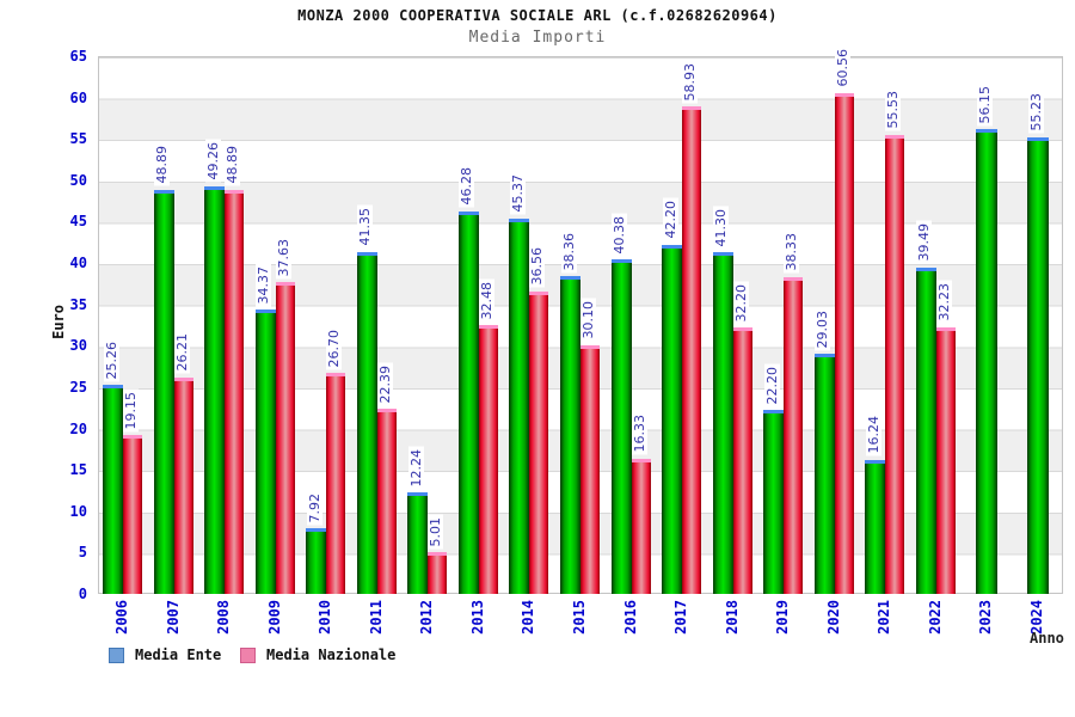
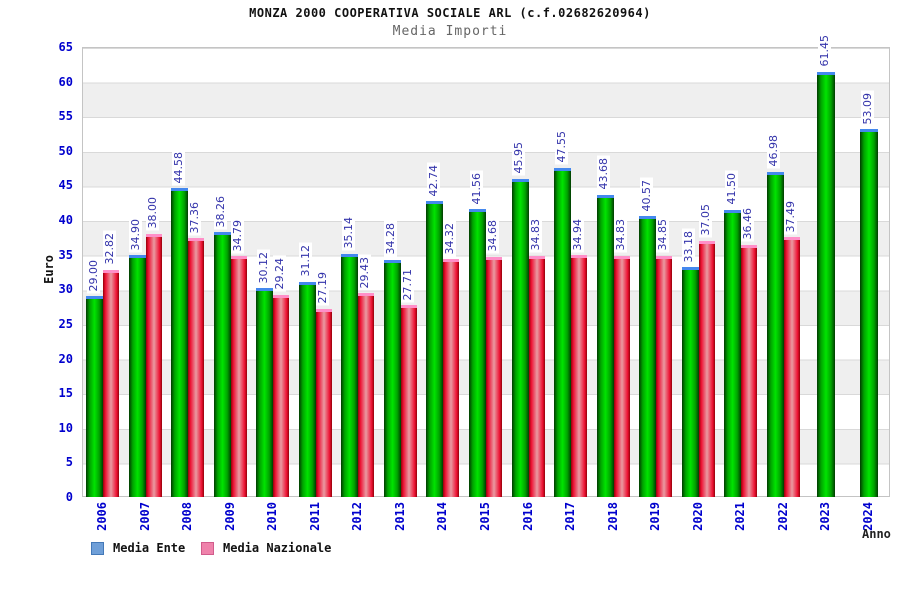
Media Ente/2006: 25.26 -> 29.00
Media Nazionale/2006: 19.15 -> 32.82
Media Ente/2007: 48.89 -> 34.90
Media Nazionale/2007: 26.21 -> 38.00
Media Ente/2008: 49.26 -> 44.58
Media Nazionale/2008: 48.89 -> 37.36
Media Ente/2009: 34.37 -> 38.26
Media Nazionale/2009: 37.63 -> 34.79
Media Ente/2010: 7.92 -> 30.12
Media Nazionale/2010: 26.70 -> 29.24
Media Ente/2011: 41.35 -> 31.12
Media Nazionale/2011: 22.39 -> 27.19
Media Ente/2012: 12.24 -> 35.14
Media Nazionale/2012: 5.01 -> 29.43
Media Ente/2013: 46.28 -> 34.28
Media Nazionale/2013: 32.48 -> 27.71
Media Ente/2014: 45.37 -> 42.74
Media Nazionale/2014: 36.56 -> 34.32
Media Ente/2015: 38.36 -> 41.56
Media Nazionale/2015: 30.10 -> 34.68
Media Ente/2016: 40.38 -> 45.95
Media Nazionale/2016: 16.33 -> 34.83
Media Ente/2017: 42.20 -> 47.55
Media Nazionale/2017: 58.93 -> 34.94
Media Ente/2018: 41.30 -> 43.68
Media Nazionale/2018: 32.20 -> 34.83
Media Ente/2019: 22.20 -> 40.57
Media Nazionale/2019: 38.33 -> 34.85
Media Ente/2020: 29.03 -> 33.18
Media Nazionale/2020: 60.56 -> 37.05
Media Ente/2021: 16.24 -> 41.50
Media Nazionale/2021: 55.53 -> 36.46
Media Ente/2022: 39.49 -> 46.98
Media Nazionale/2022: 32.23 -> 37.49
Media Ente/2023: 56.15 -> 61.45
Media Ente/2024: 55.23 -> 53.09
